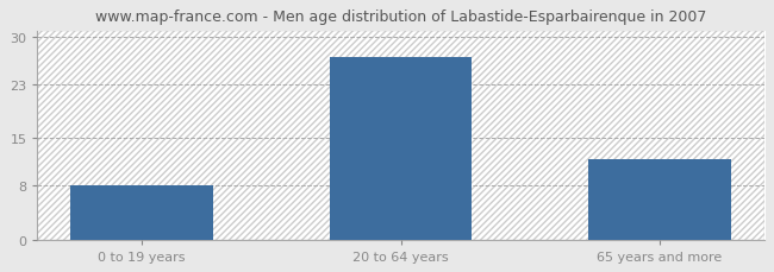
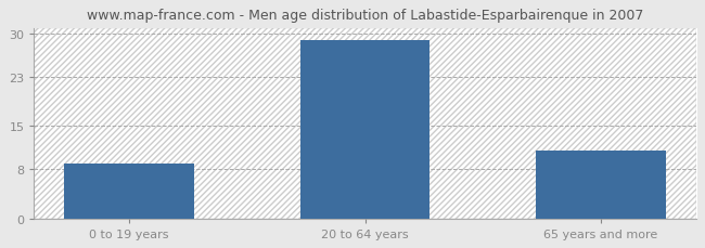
0 to 19 years: 8 -> 9
20 to 64 years: 27 -> 29
65 years and more: 12 -> 11
